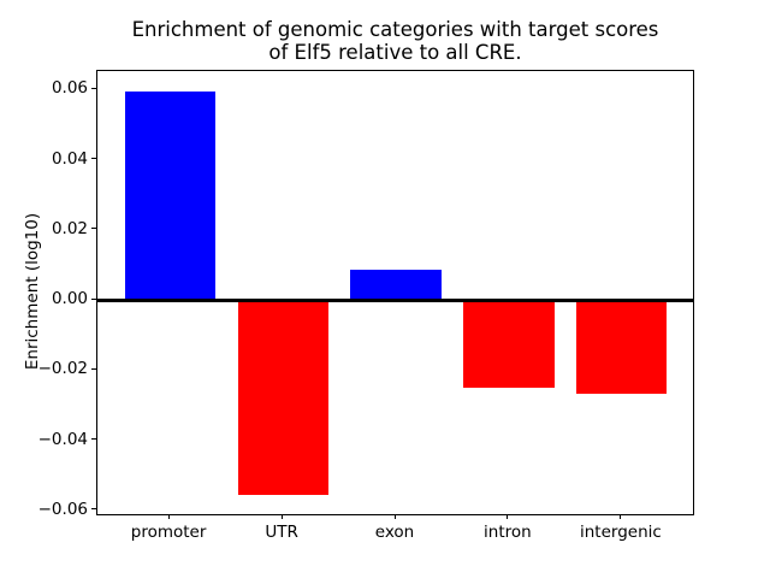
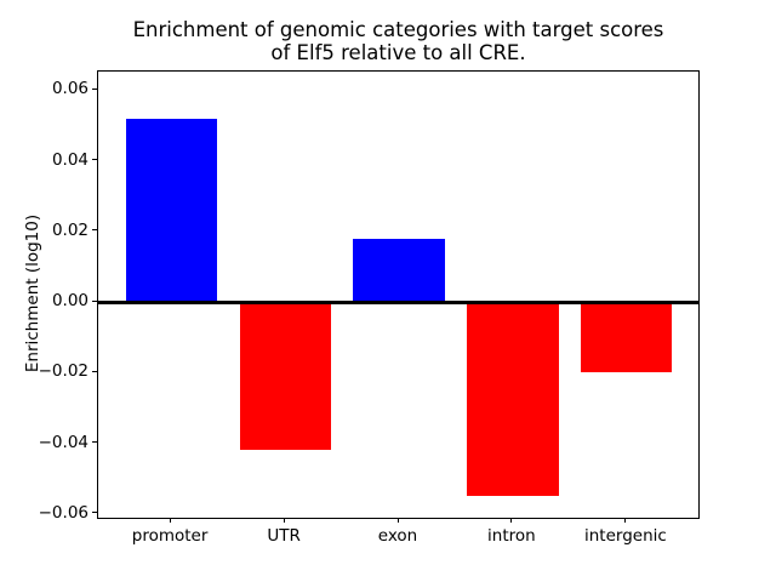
promoter: 0.059 -> 0.052
UTR: -0.056 -> -0.042
exon: 0.009 -> 0.018
intron: -0.025 -> -0.055
intergenic: -0.027 -> -0.020
